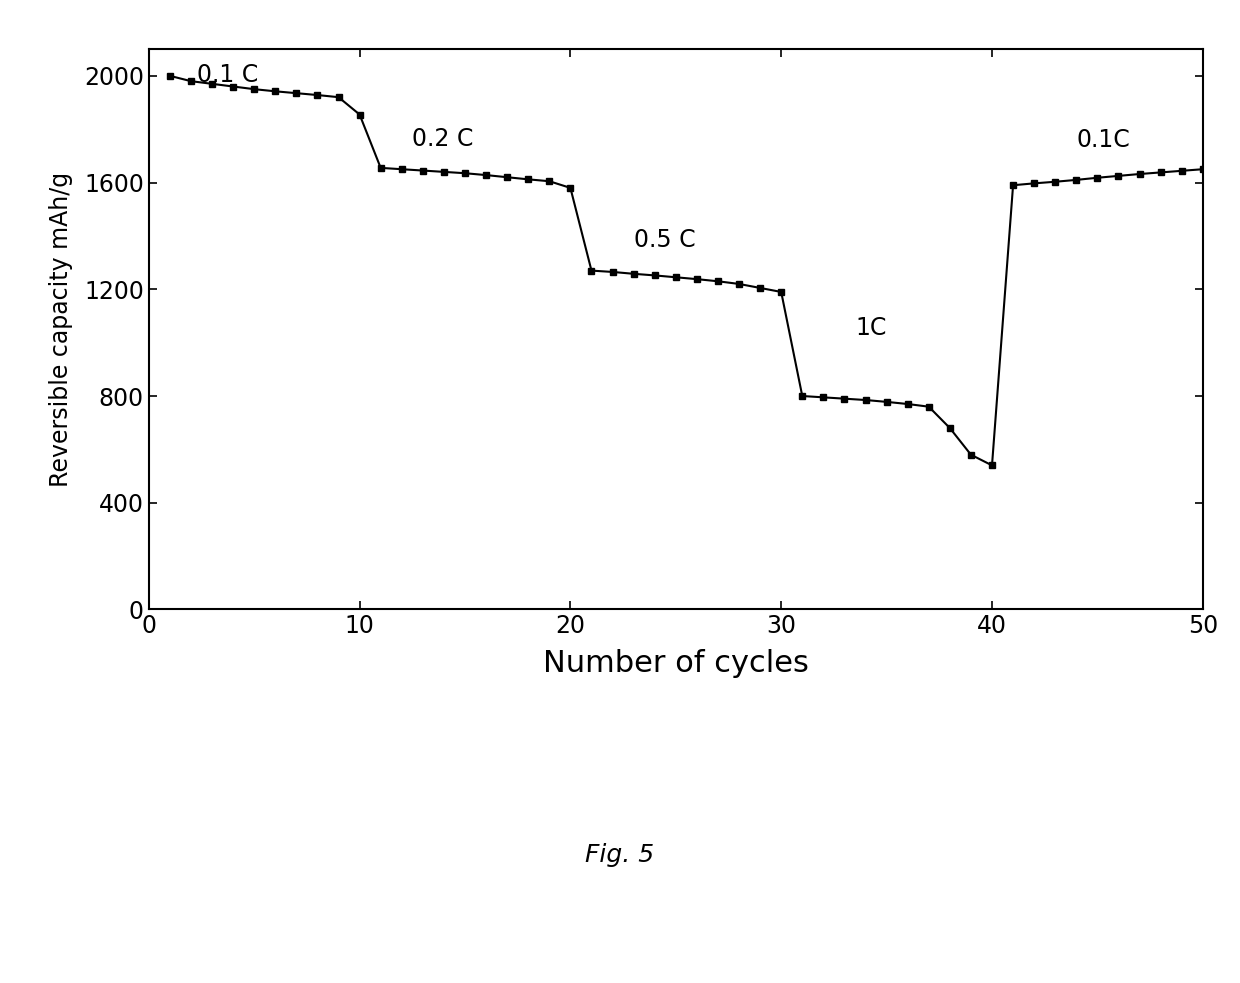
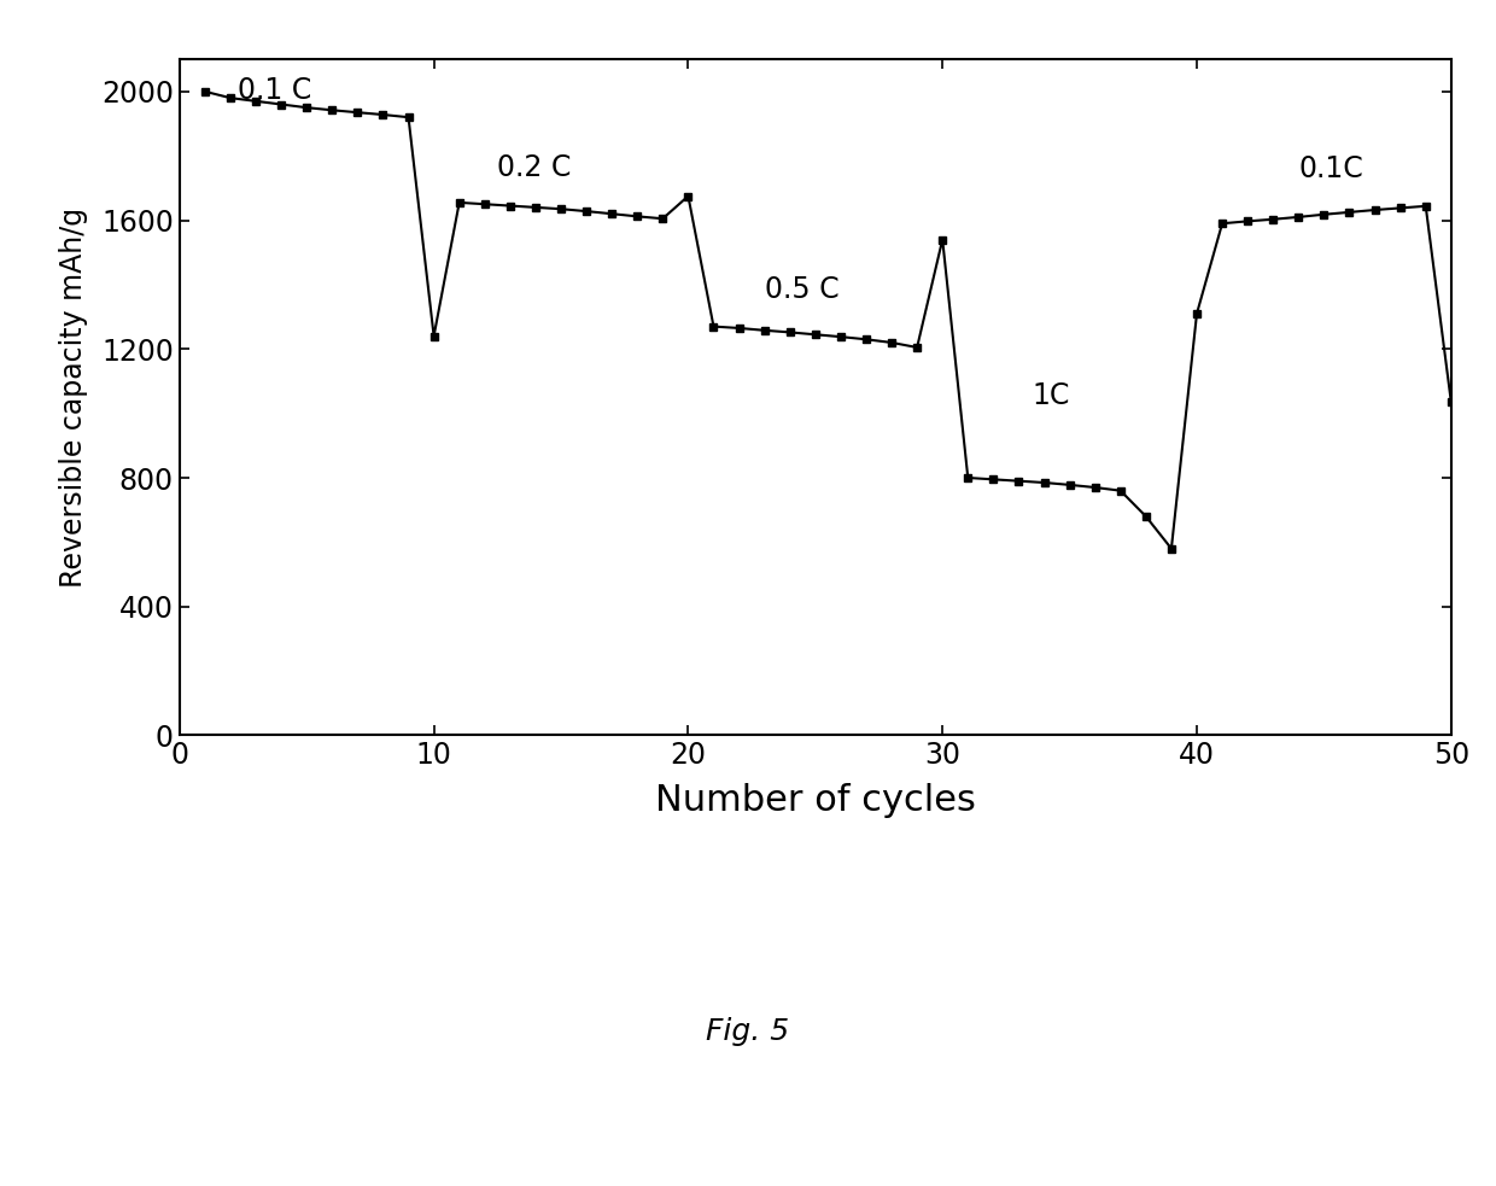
10: 1855 -> 1240
20: 1580 -> 1675
30: 1190 -> 1540
40: 540 -> 1310
50: 1650 -> 1035
